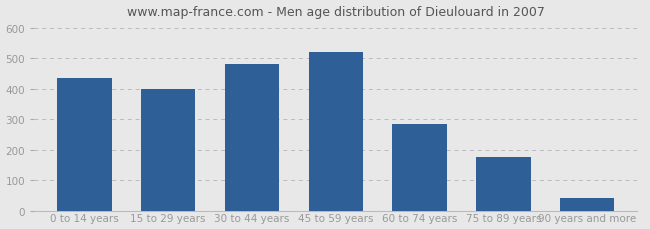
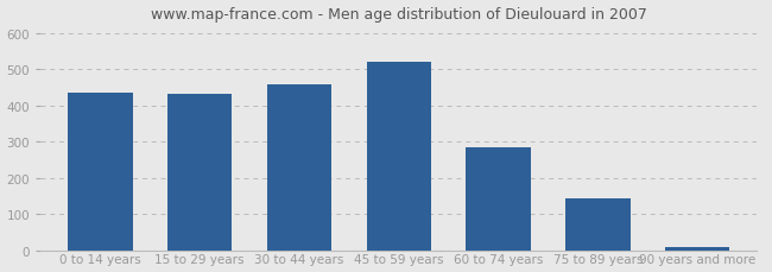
15 to 29 years: 400 -> 430
30 to 44 years: 480 -> 458
75 to 89 years: 175 -> 143
90 years and more: 40 -> 10
